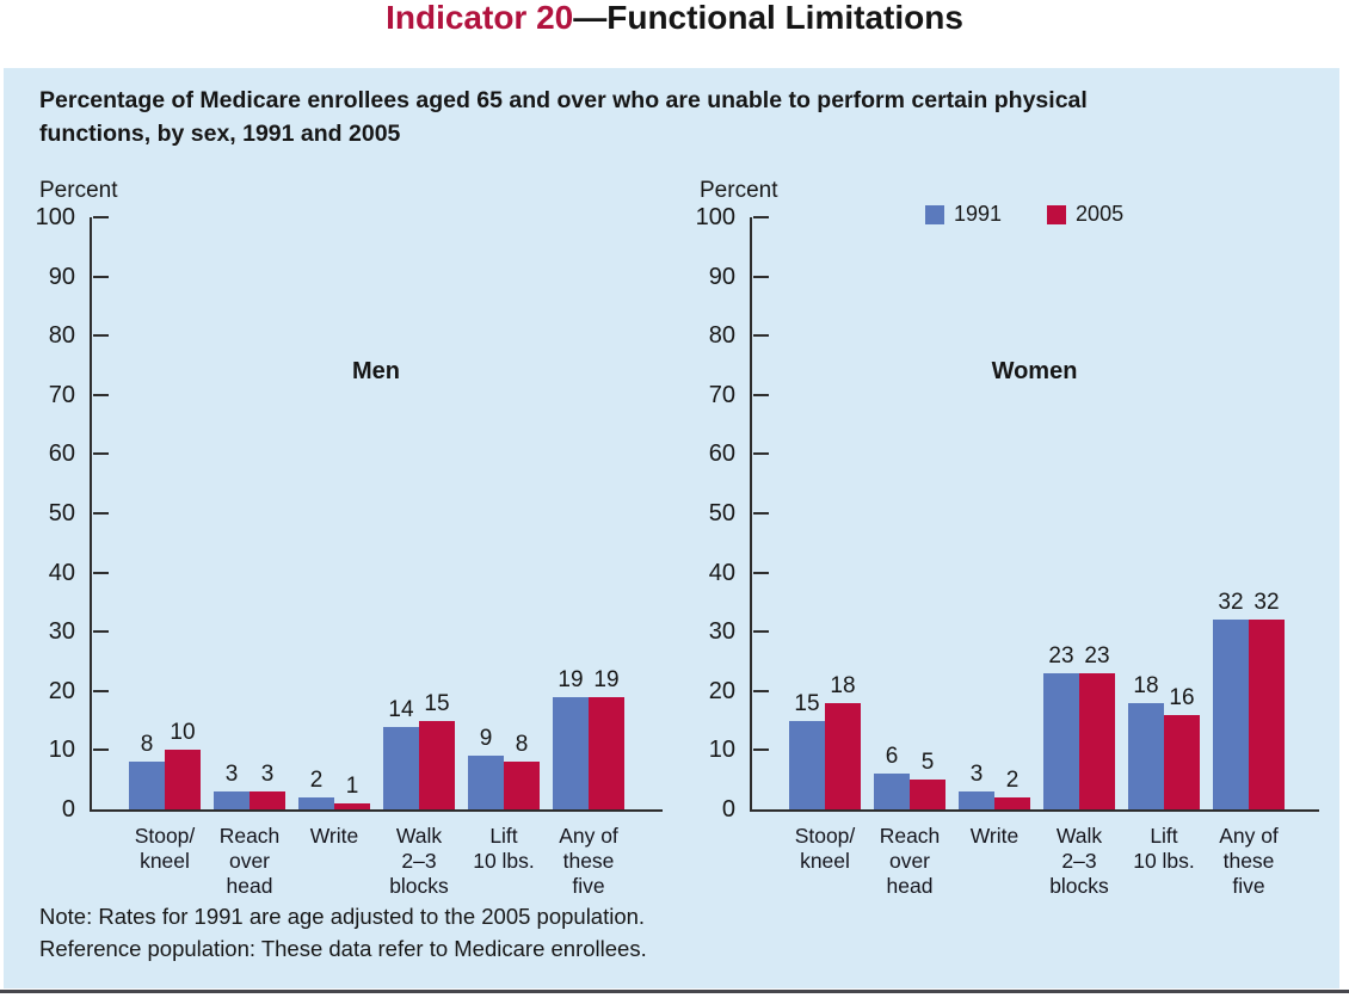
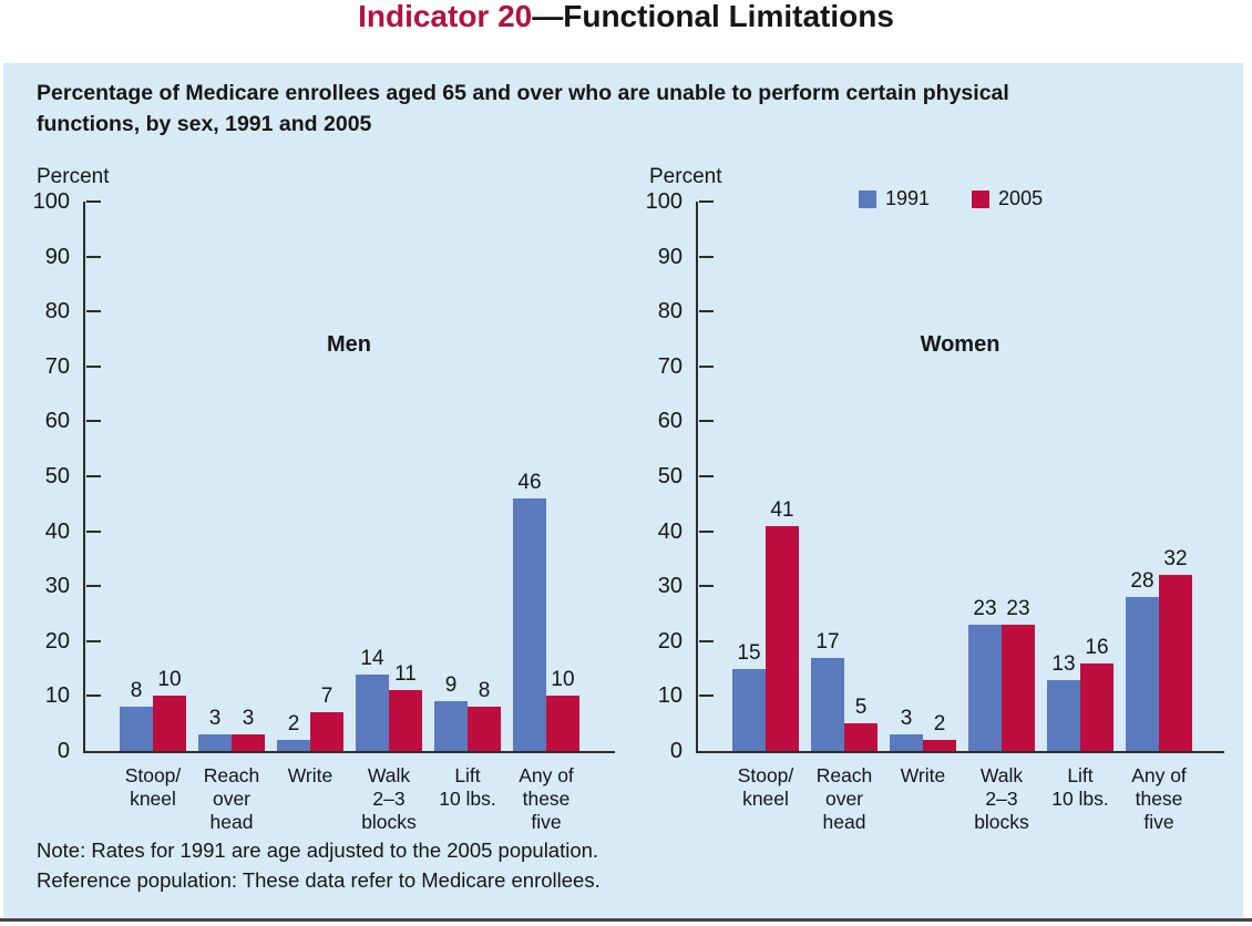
Men/2005/Write: 1 -> 7
Men/2005/Walk 2–3 blocks: 15 -> 11
Men/1991/Any of these five: 19 -> 46
Men/2005/Any of these five: 19 -> 10
Women/2005/Stoop/kneel: 18 -> 41
Women/1991/Reach over head: 6 -> 17
Women/1991/Lift 10 lbs.: 18 -> 13
Women/1991/Any of these five: 32 -> 28
